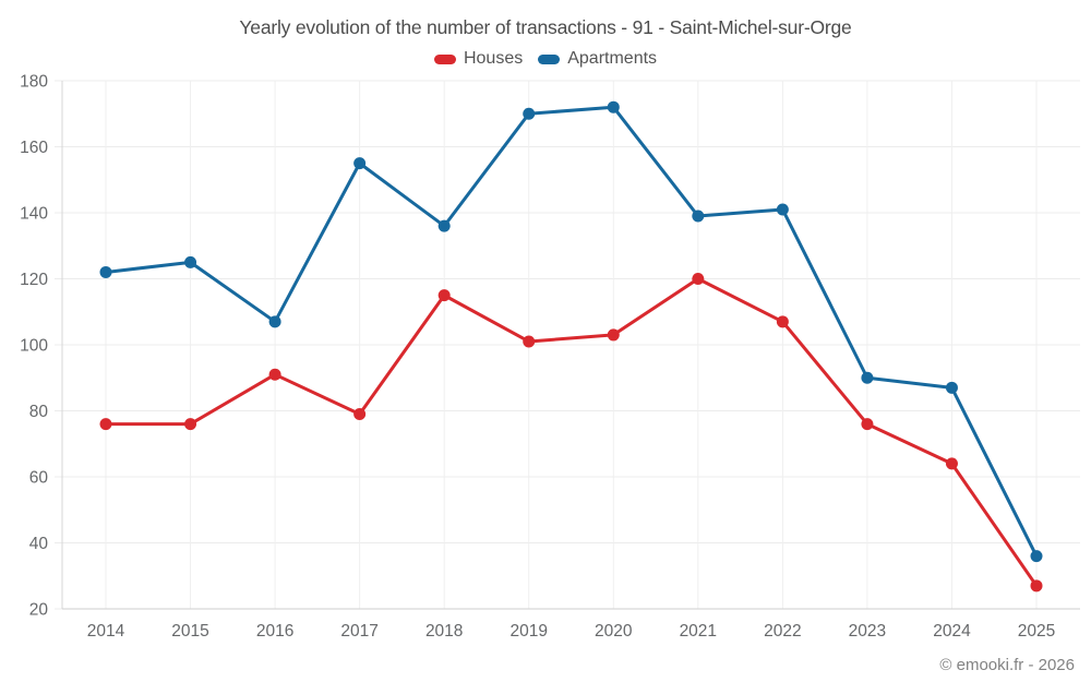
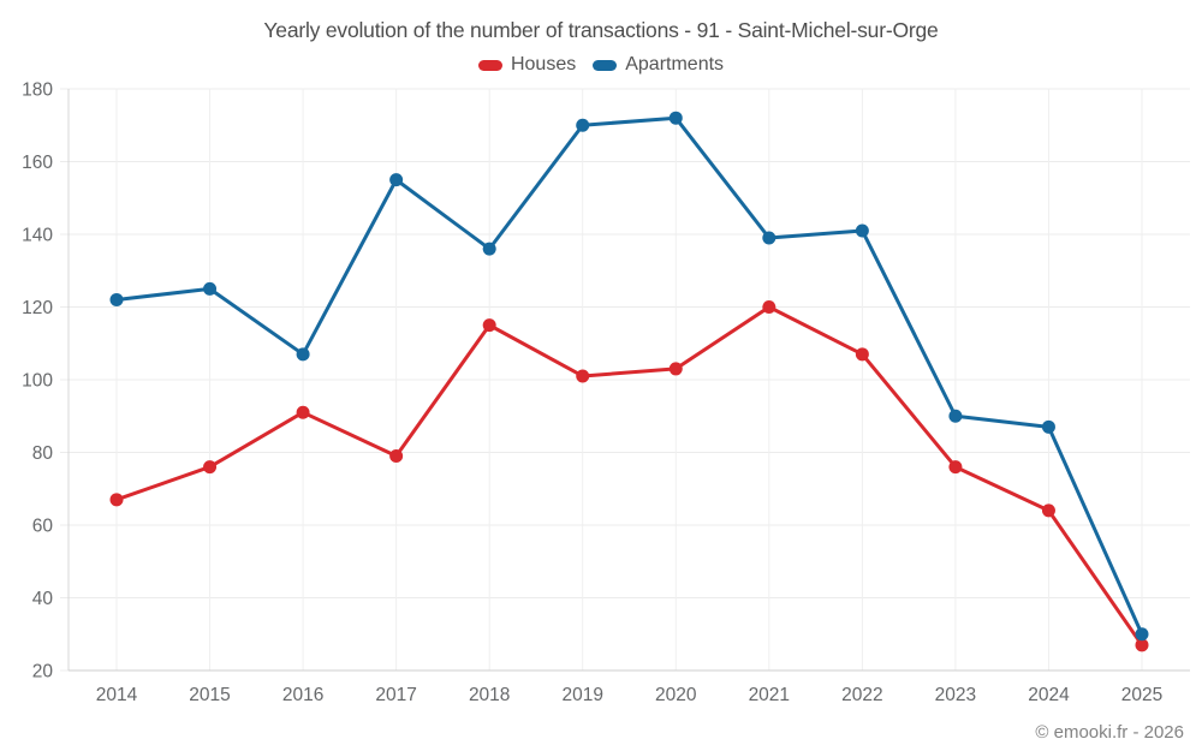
Houses/2014: 76 -> 67
Apartments/2025: 36 -> 30
